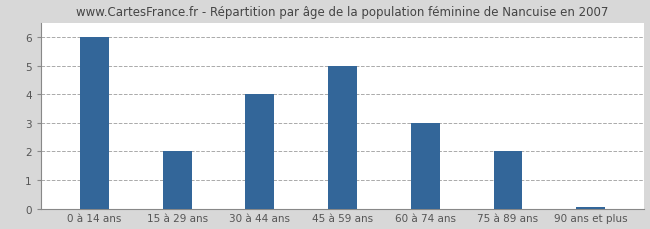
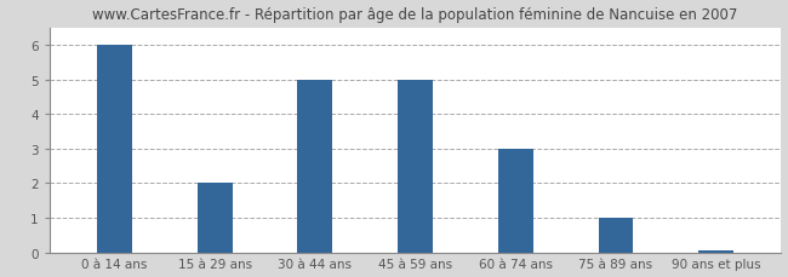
30 à 44 ans: 4.00 -> 5.00
75 à 89 ans: 2.00 -> 1.00
